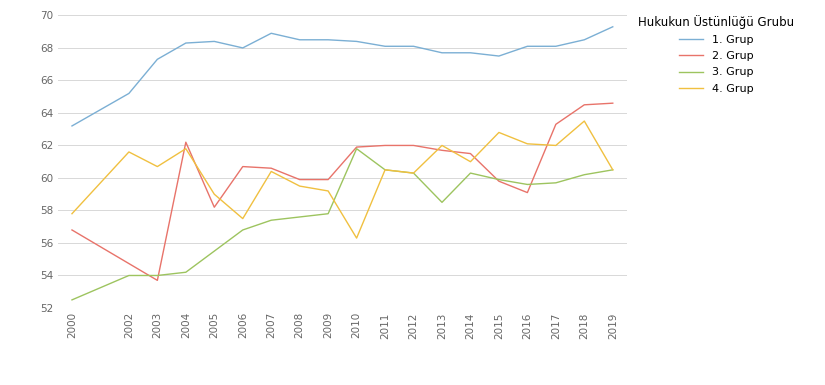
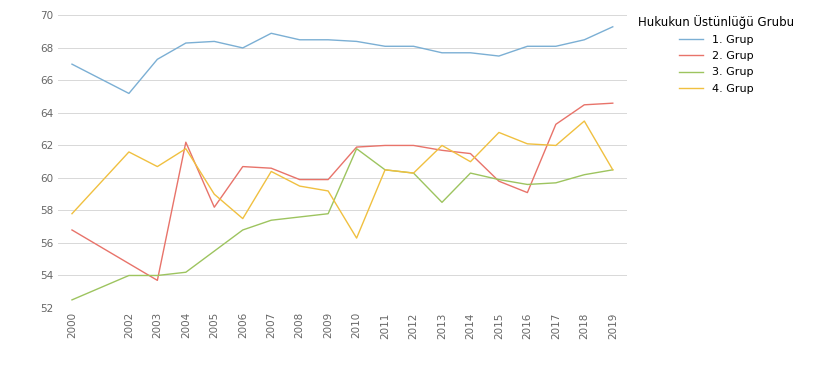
1. Grup/2000: 63.2 -> 67.0
